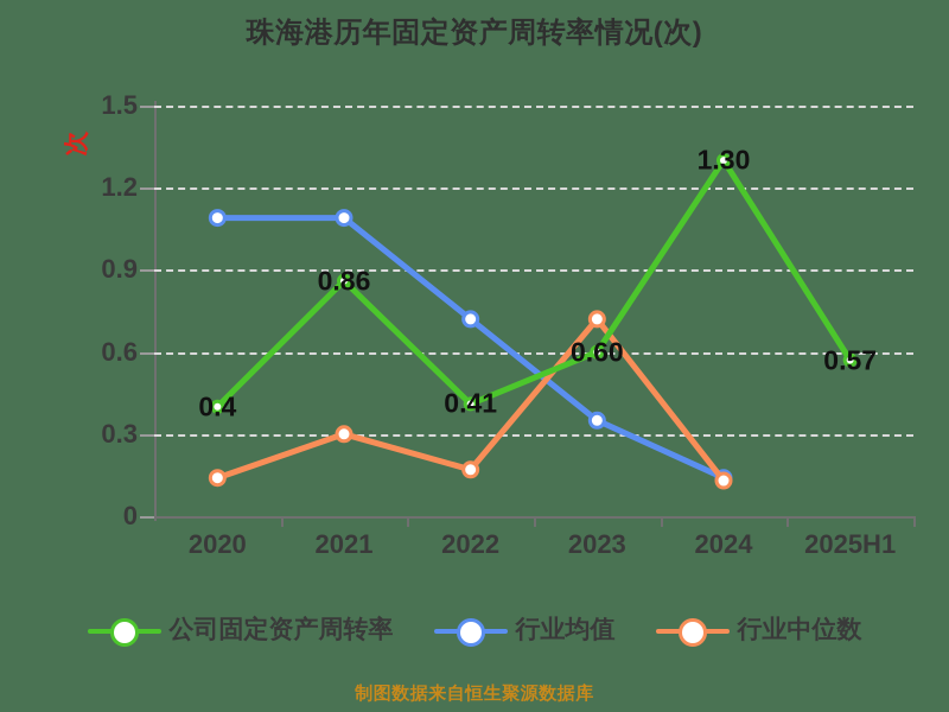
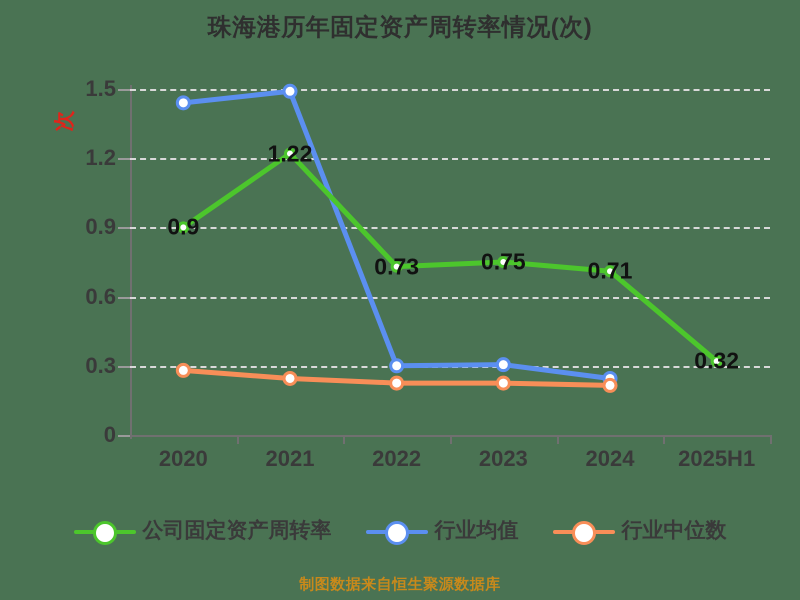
公司固定资产周转率/2020: 0.4 -> 0.9
行业均值/2020: 1.09 -> 1.44
行业中位数/2020: 0.14 -> 0.28
公司固定资产周转率/2021: 0.86 -> 1.22
行业均值/2021: 1.09 -> 1.49
行业中位数/2021: 0.30 -> 0.24
公司固定资产周转率/2022: 0.41 -> 0.73
行业均值/2022: 0.72 -> 0.30
行业中位数/2022: 0.17 -> 0.23
公司固定资产周转率/2023: 0.60 -> 0.75
行业均值/2023: 0.35 -> 0.30
行业中位数/2023: 0.72 -> 0.23
公司固定资产周转率/2024: 1.30 -> 0.71
行业均值/2024: 0.14 -> 0.24
行业中位数/2024: 0.13 -> 0.21
公司固定资产周转率/2025H1: 0.57 -> 0.32
